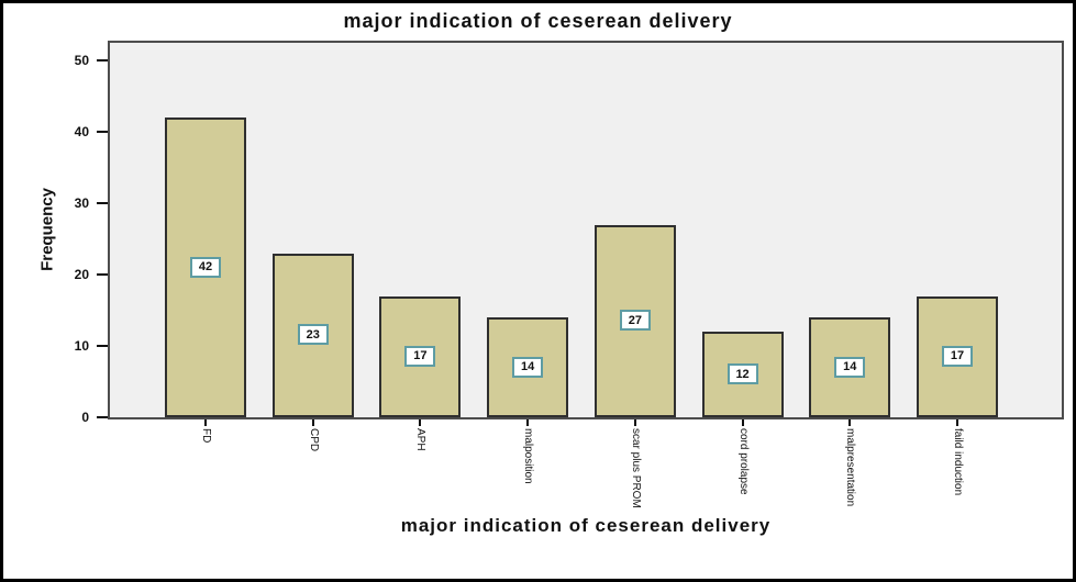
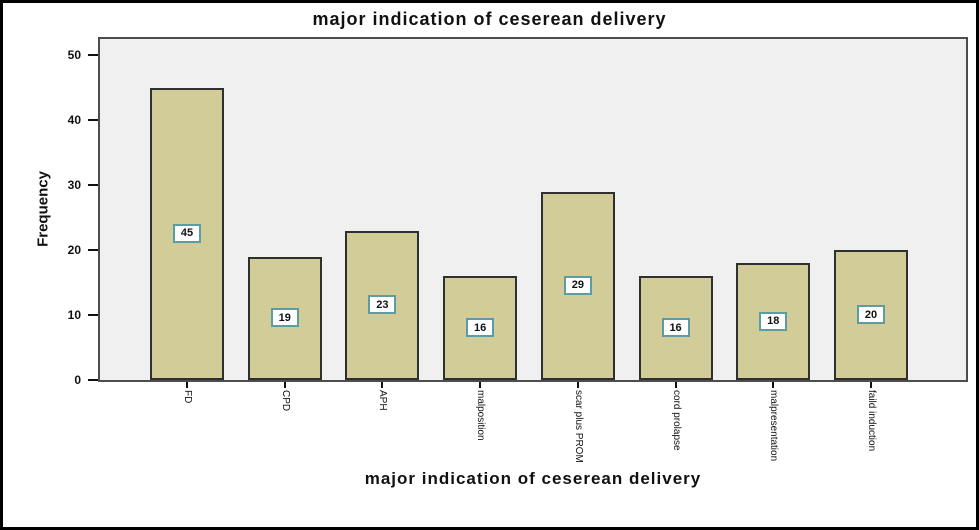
FD: 42 -> 45
CPD: 23 -> 19
APH: 17 -> 23
malposition: 14 -> 16
scar plus PROM: 27 -> 29
cord prolapse: 12 -> 16
malpresentation: 14 -> 18
faild induction: 17 -> 20
